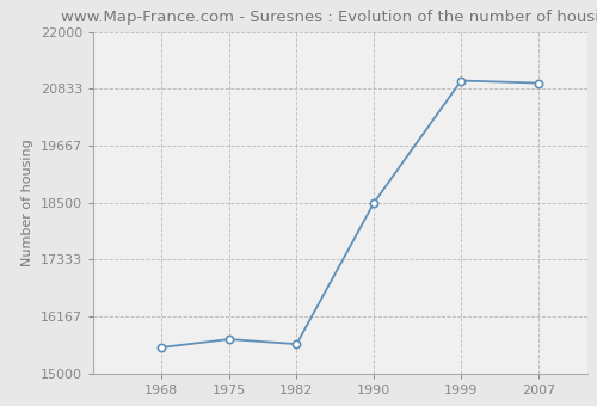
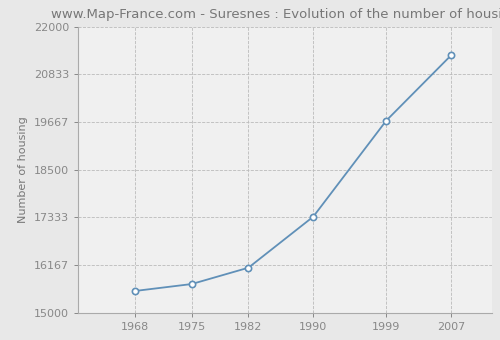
1982: 15600 -> 16100
1990: 18500 -> 17350
1999: 21000 -> 19700
2007: 20950 -> 21300
